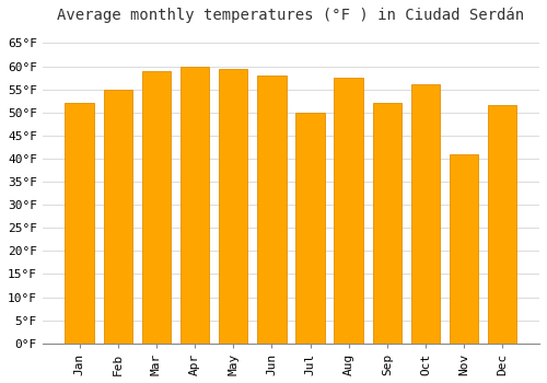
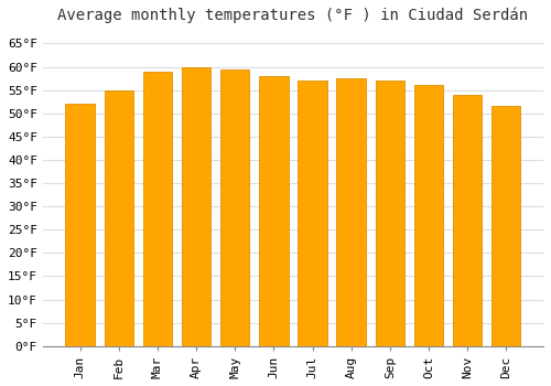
Jul: 50.0°F -> 57.0°F
Sep: 52.0°F -> 57.0°F
Nov: 41.0°F -> 54.0°F
